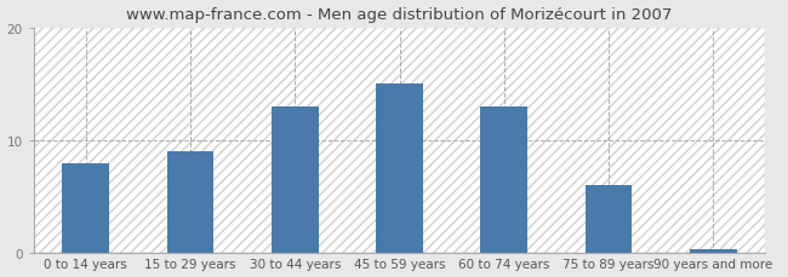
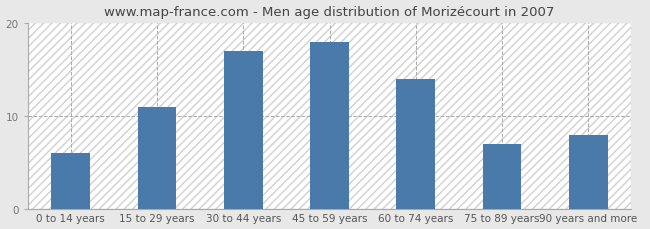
0 to 14 years: 8.0 -> 6.0
15 to 29 years: 9.0 -> 11.0
30 to 44 years: 13.0 -> 17.0
45 to 59 years: 15.0 -> 18.0
60 to 74 years: 13.0 -> 14.0
75 to 89 years: 6.0 -> 7.0
90 years and more: 0.3 -> 8.0
